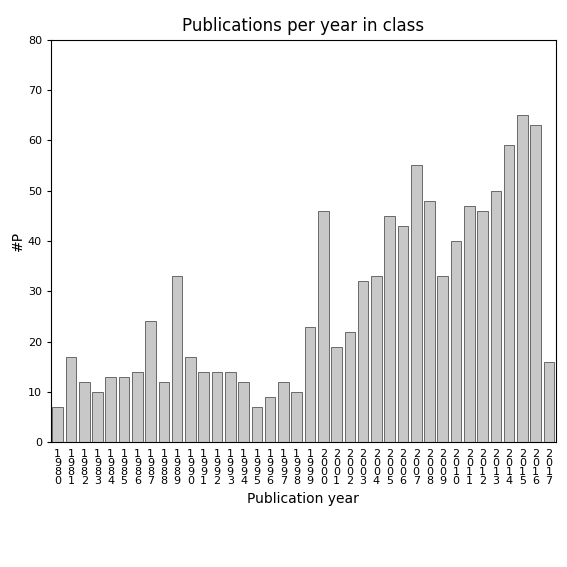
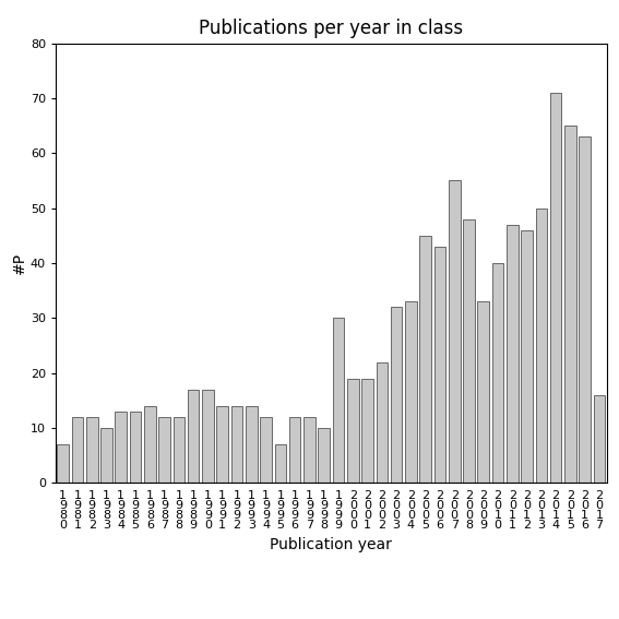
1 9 8 1: 17 -> 12
1 9 8 7: 24 -> 12
1 9 8 9: 33 -> 17
1 9 9 6: 9 -> 12
1 9 9 9: 23 -> 30
2 0 0 0: 46 -> 19
2 0 1 4: 59 -> 71
